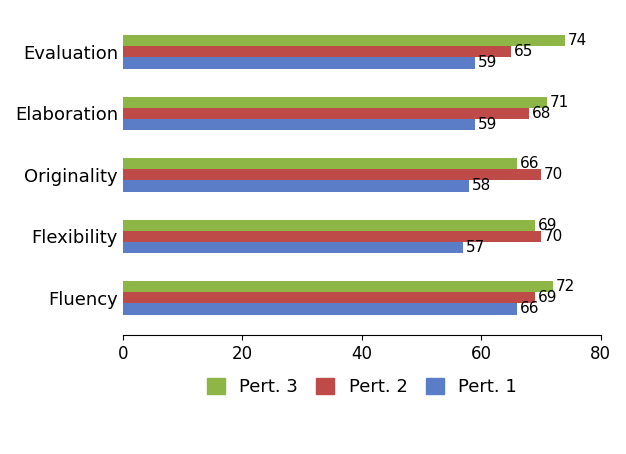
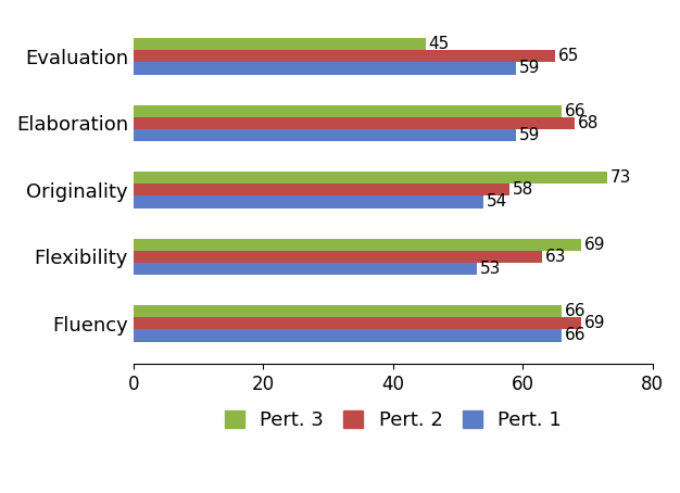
Pert. 3/Evaluation: 74 -> 45
Pert. 3/Elaboration: 71 -> 66
Pert. 3/Originality: 66 -> 73
Pert. 2/Originality: 70 -> 58
Pert. 1/Originality: 58 -> 54
Pert. 2/Flexibility: 70 -> 63
Pert. 1/Flexibility: 57 -> 53
Pert. 3/Fluency: 72 -> 66
